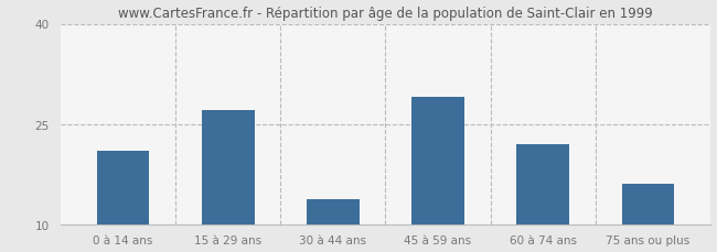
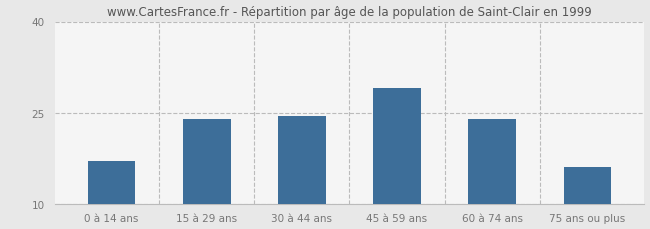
0 à 14 ans: 21.0 -> 17.0
15 à 29 ans: 27.0 -> 24.0
30 à 44 ans: 13.8 -> 24.5
60 à 74 ans: 22.0 -> 24.0
